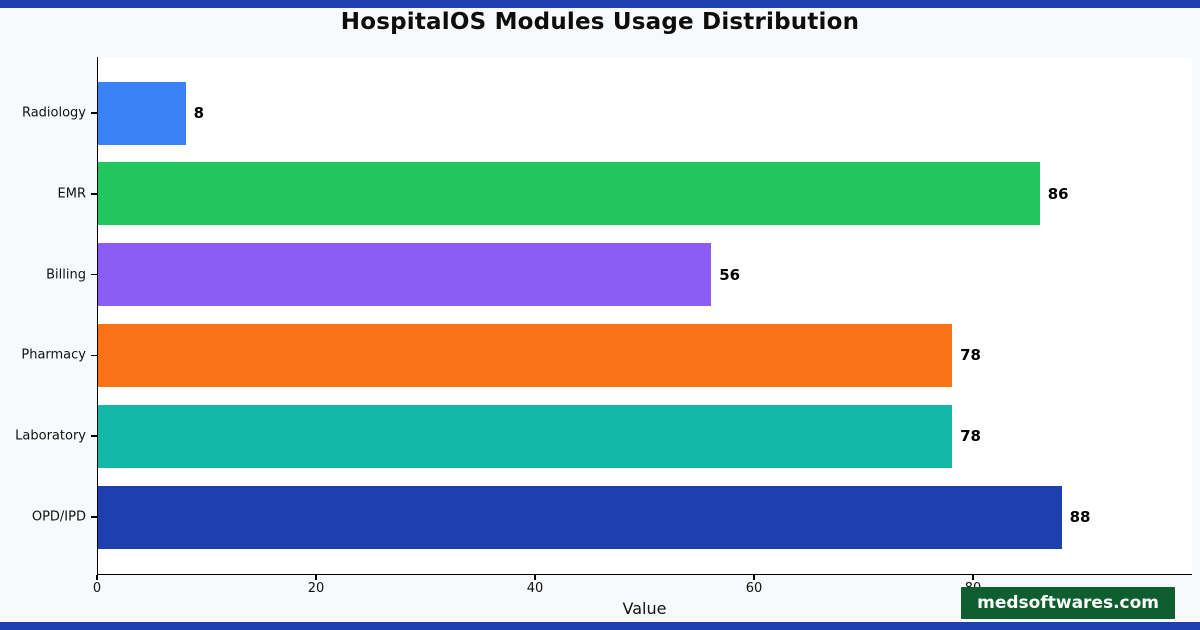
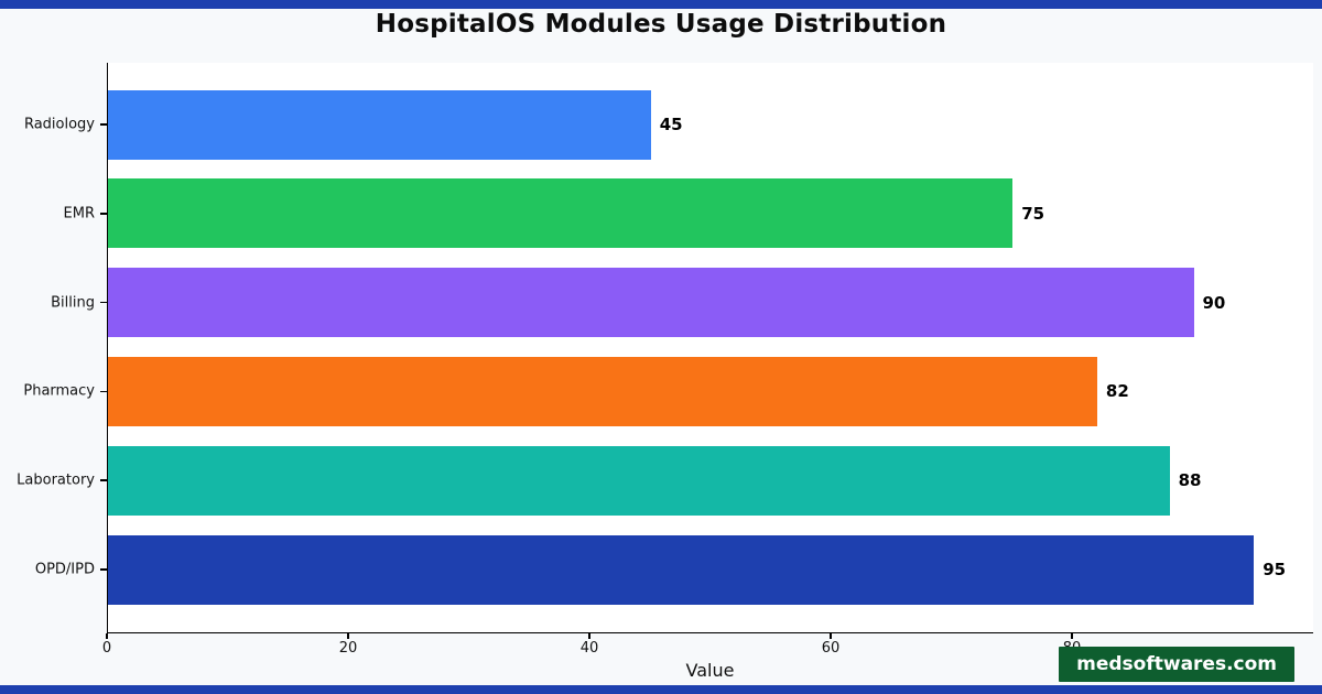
Radiology: 8 -> 45
EMR: 86 -> 75
Billing: 56 -> 90
Pharmacy: 78 -> 82
Laboratory: 78 -> 88
OPD/IPD: 88 -> 95
